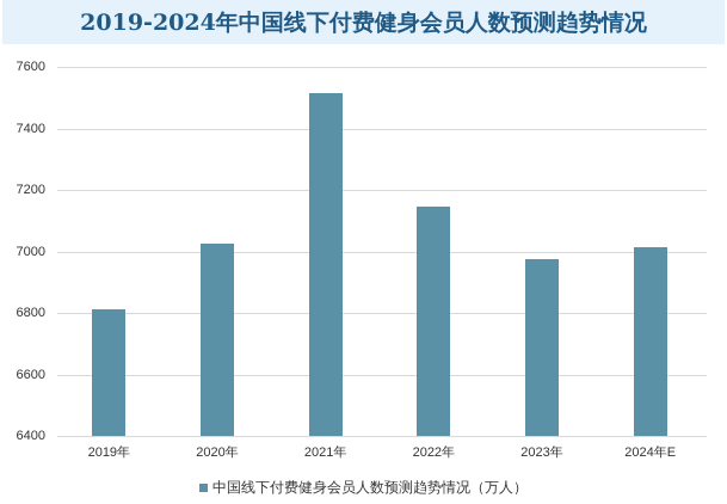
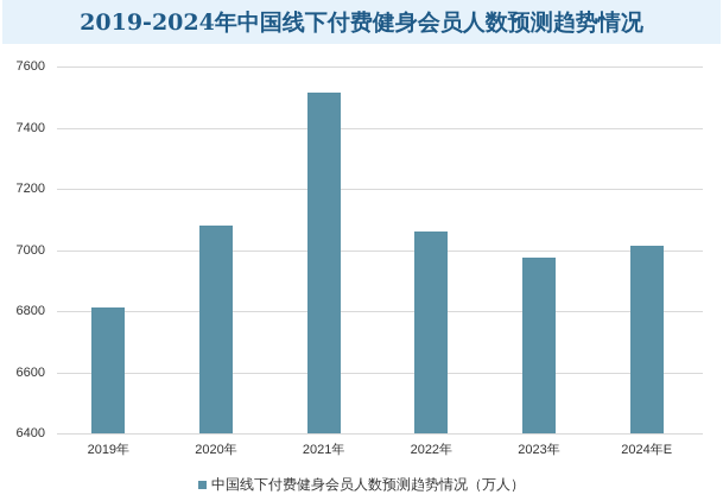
2020年: 7030 -> 7080
2022年: 7140 -> 7060
